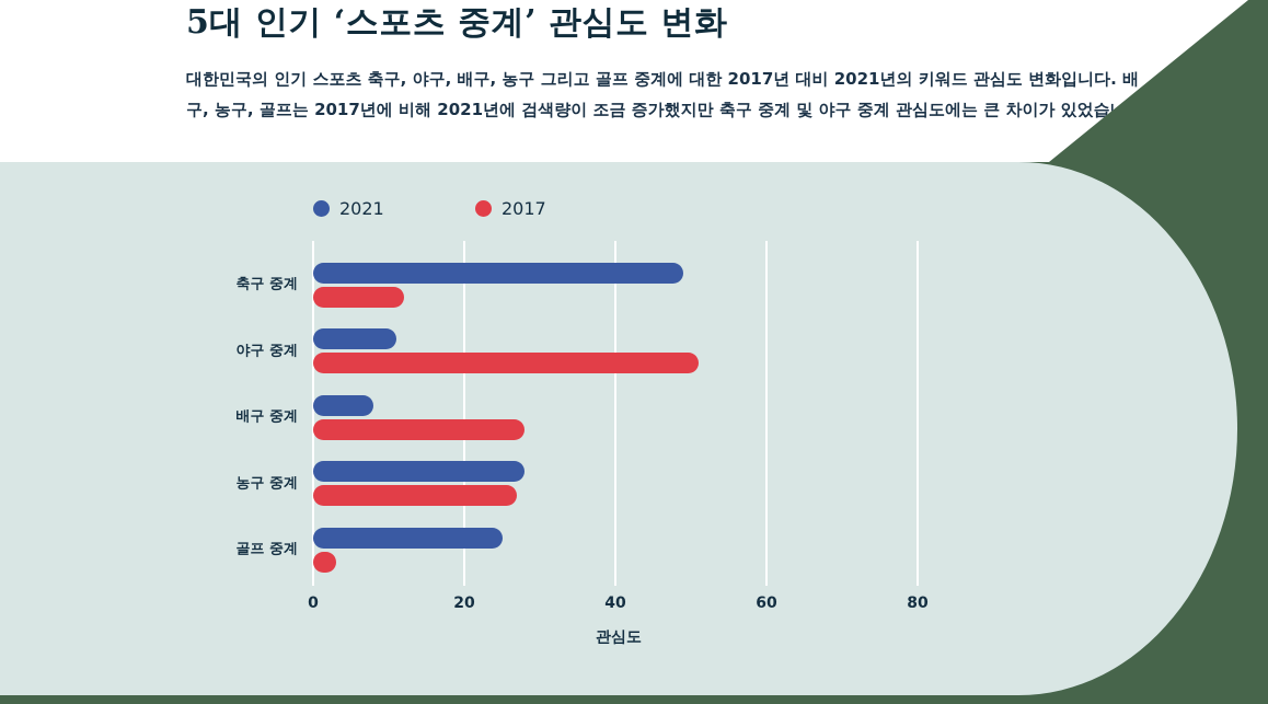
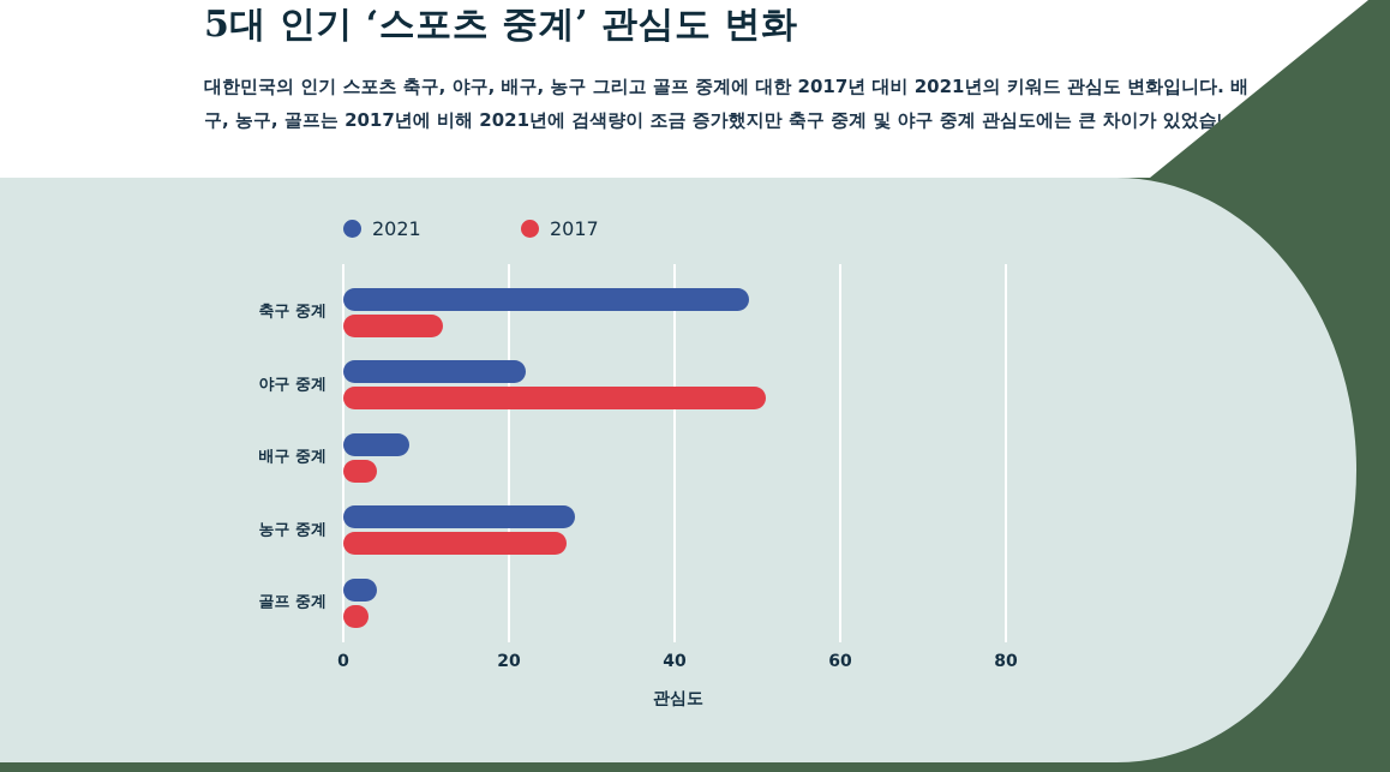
2021/야구 중계: 11 -> 22
2017/배구 중계: 28 -> 4
2021/골프 중계: 25 -> 4
